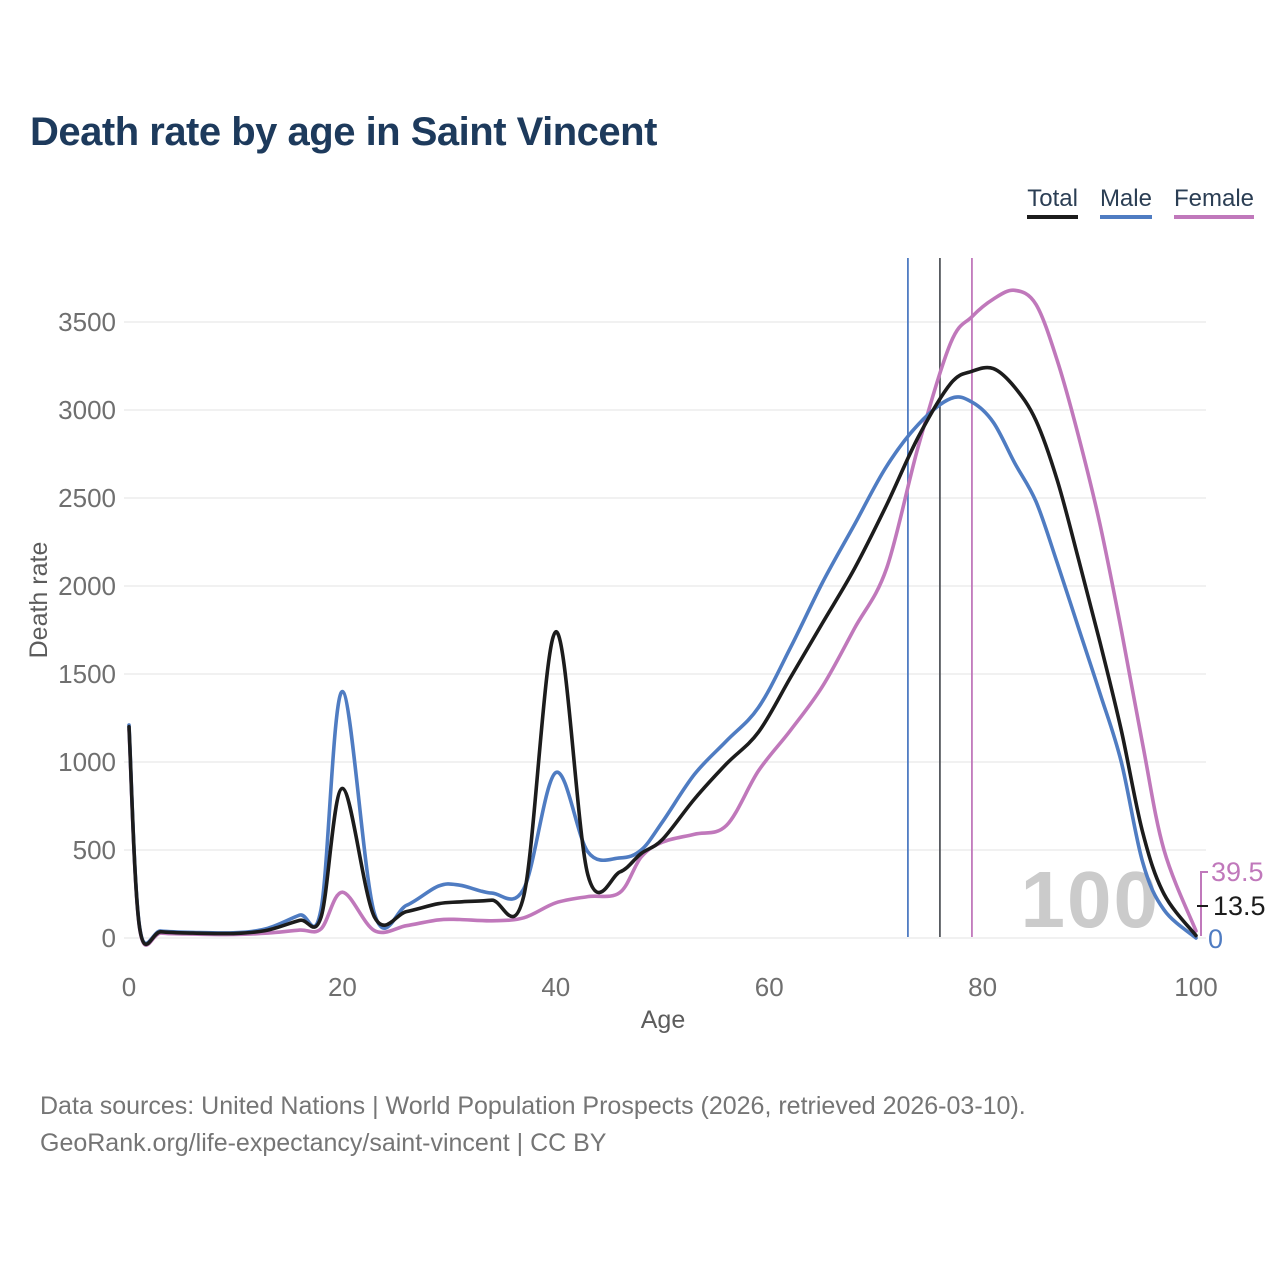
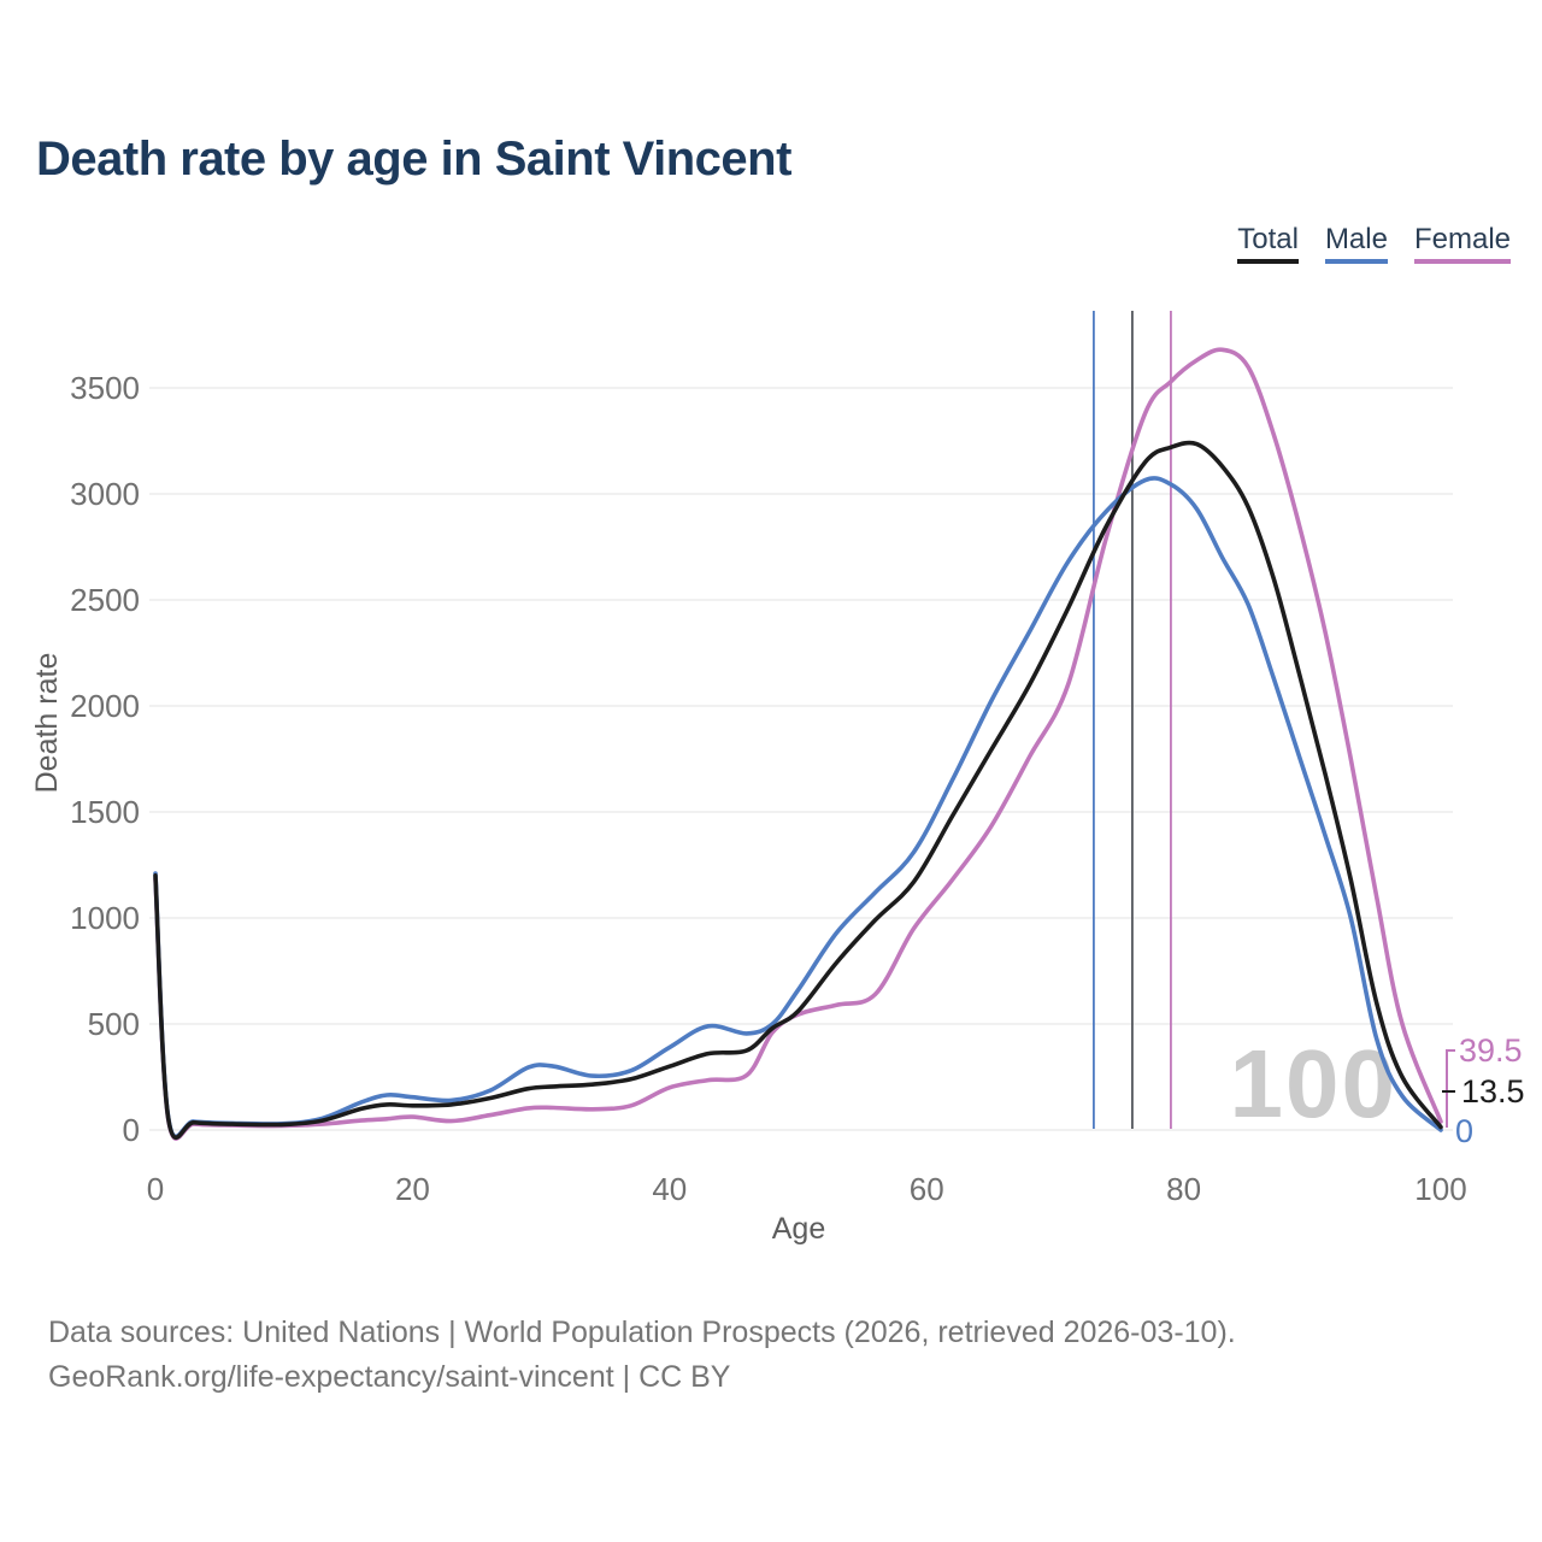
Total/20: 850 -> 120
Male/20: 1400 -> 160
Female/20: 260 -> 60
Total/40: 1740 -> 300
Male/40: 940 -> 390
